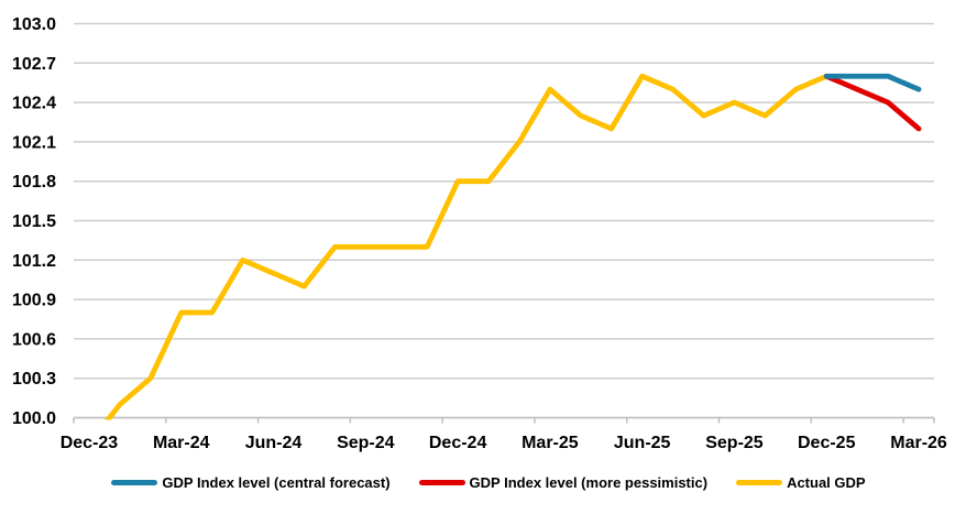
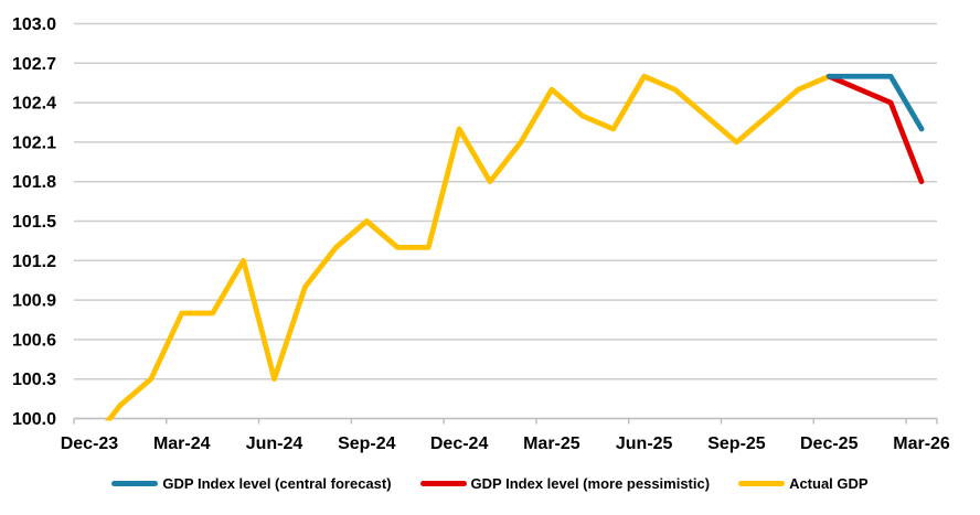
Actual GDP/Jun-24: 101.1 -> 100.3
Actual GDP/Sep-24: 101.3 -> 101.5
Actual GDP/Dec-24: 101.8 -> 102.2
Actual GDP/Sep-25: 102.4 -> 102.1
GDP Index level (central forecast)/Mar-26: 102.5 -> 102.2
GDP Index level (more pessimistic)/Mar-26: 102.2 -> 101.8
